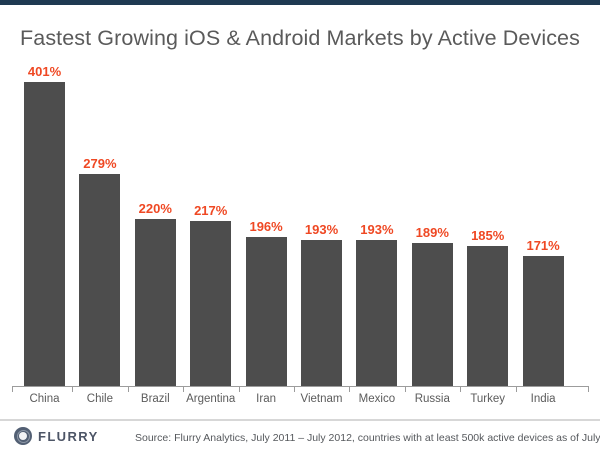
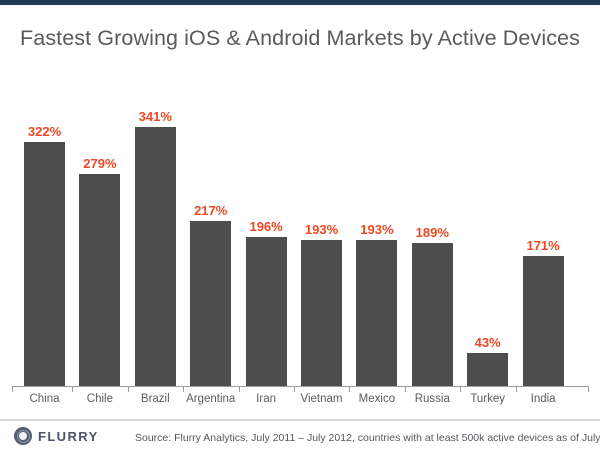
China: 401% -> 322%
Brazil: 220% -> 341%
Turkey: 185% -> 43%
